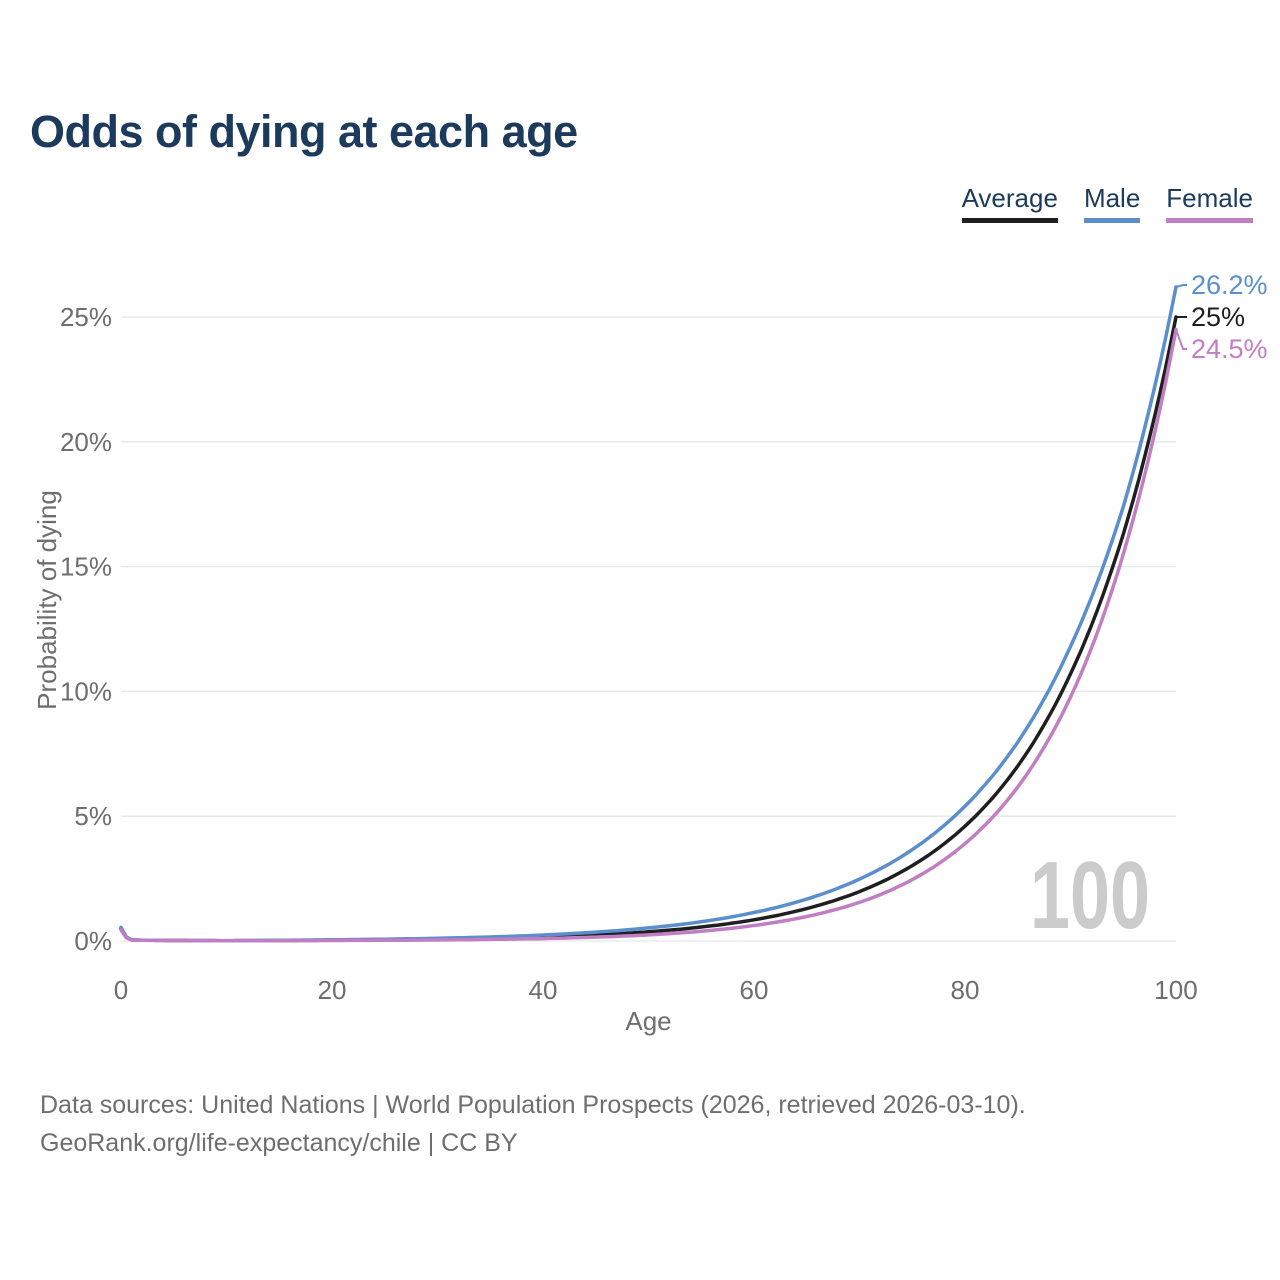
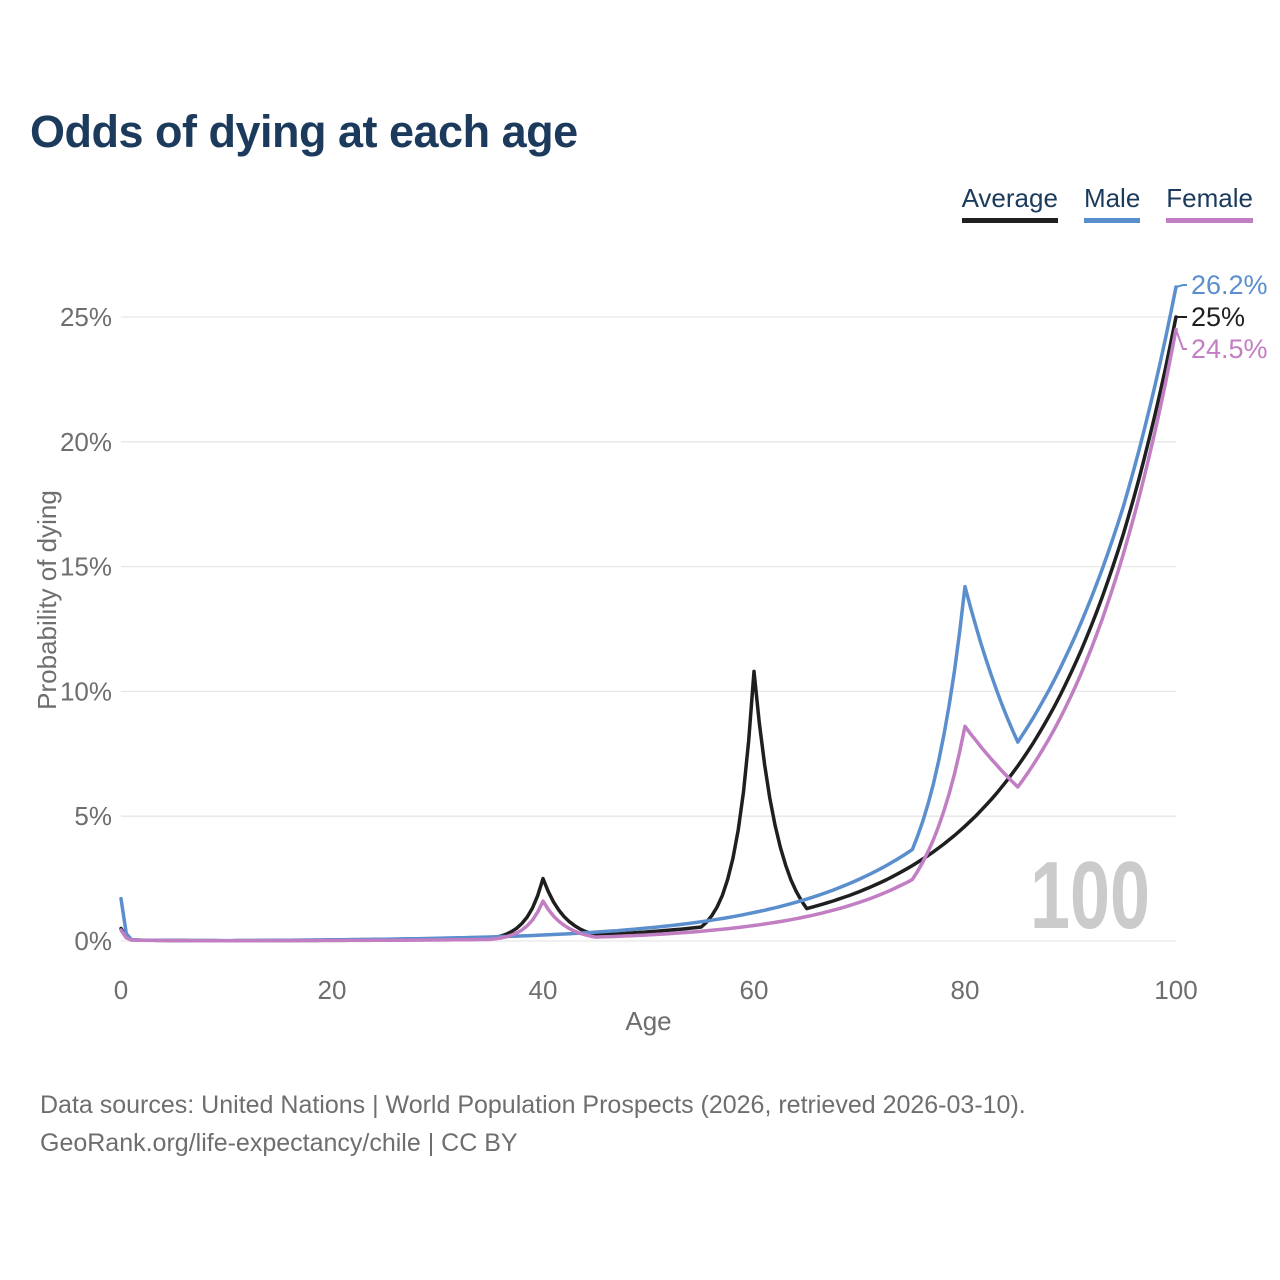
Male/0: 0.6% -> 1.7%
Average/40: 0.2% -> 2.5%
Female/40: 0.1% -> 1.6%
Average/60: 0.8% -> 10.8%
Male/80: 5.4% -> 14.2%
Female/80: 3.9% -> 8.6%
